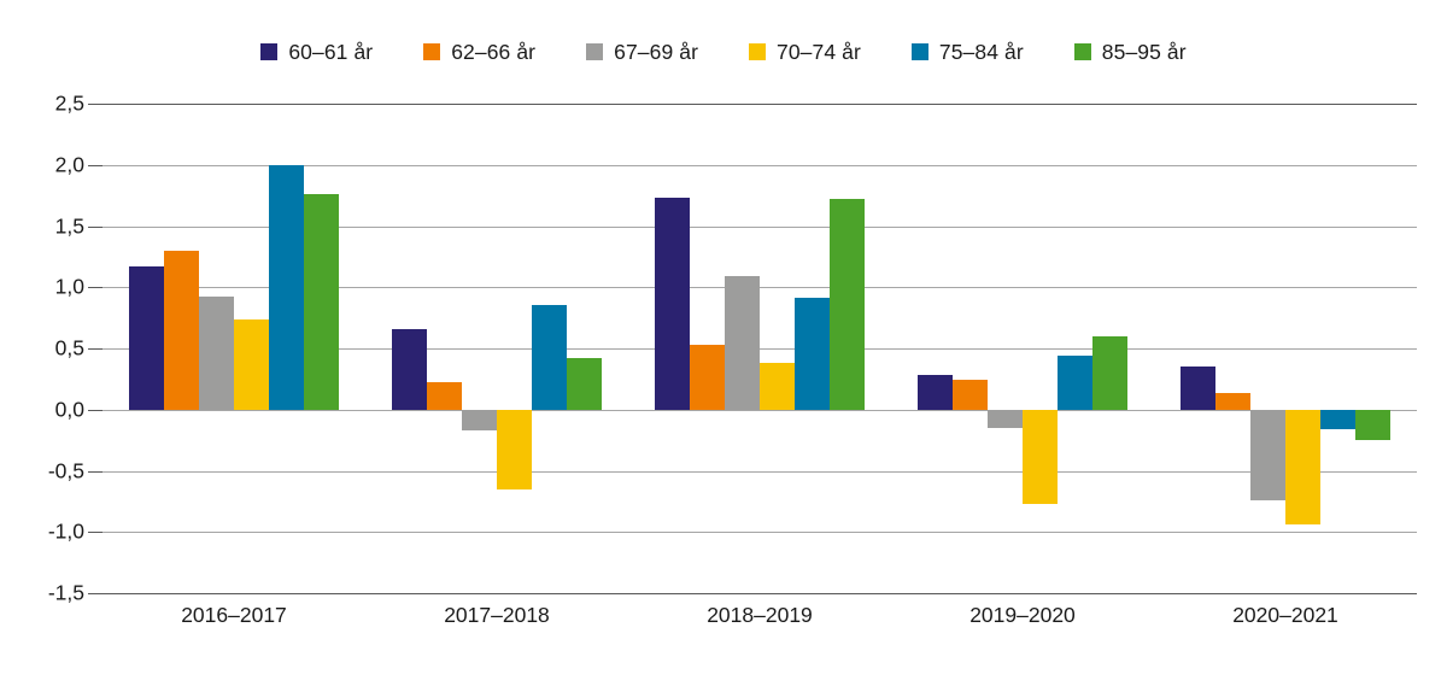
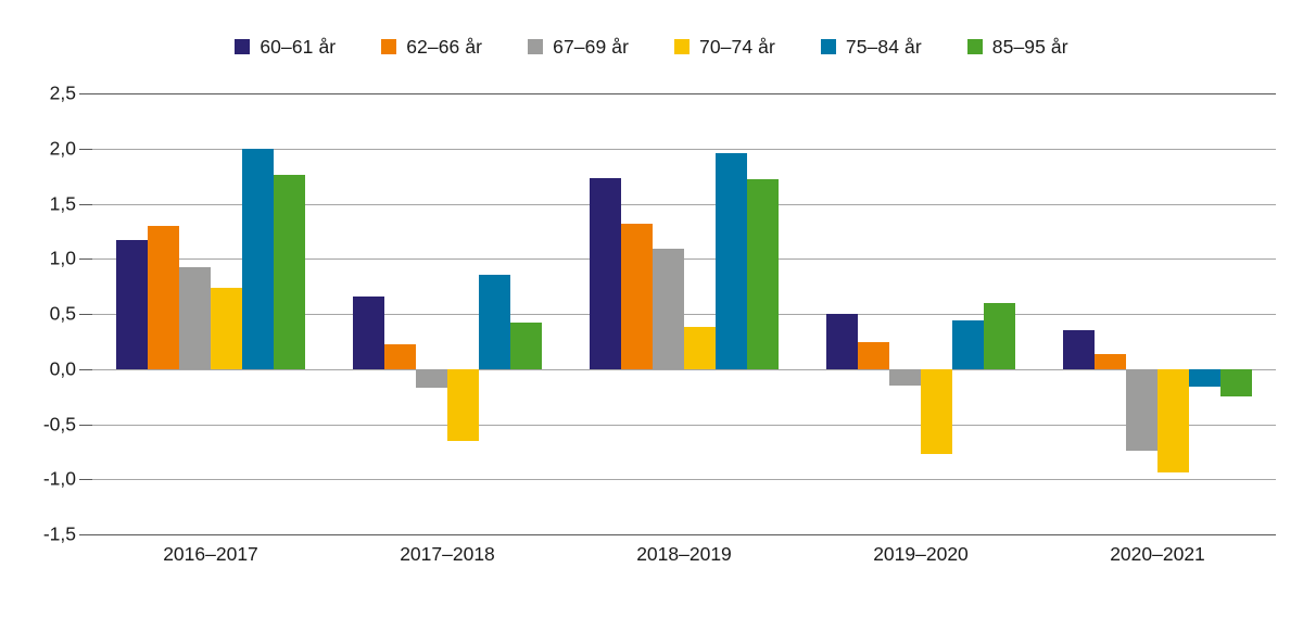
62–66 år/2018–2019: 0,53 -> 1,32
75–84 år/2018–2019: 0,91 -> 1,96
60–61 år/2019–2020: 0,28 -> 0,50
